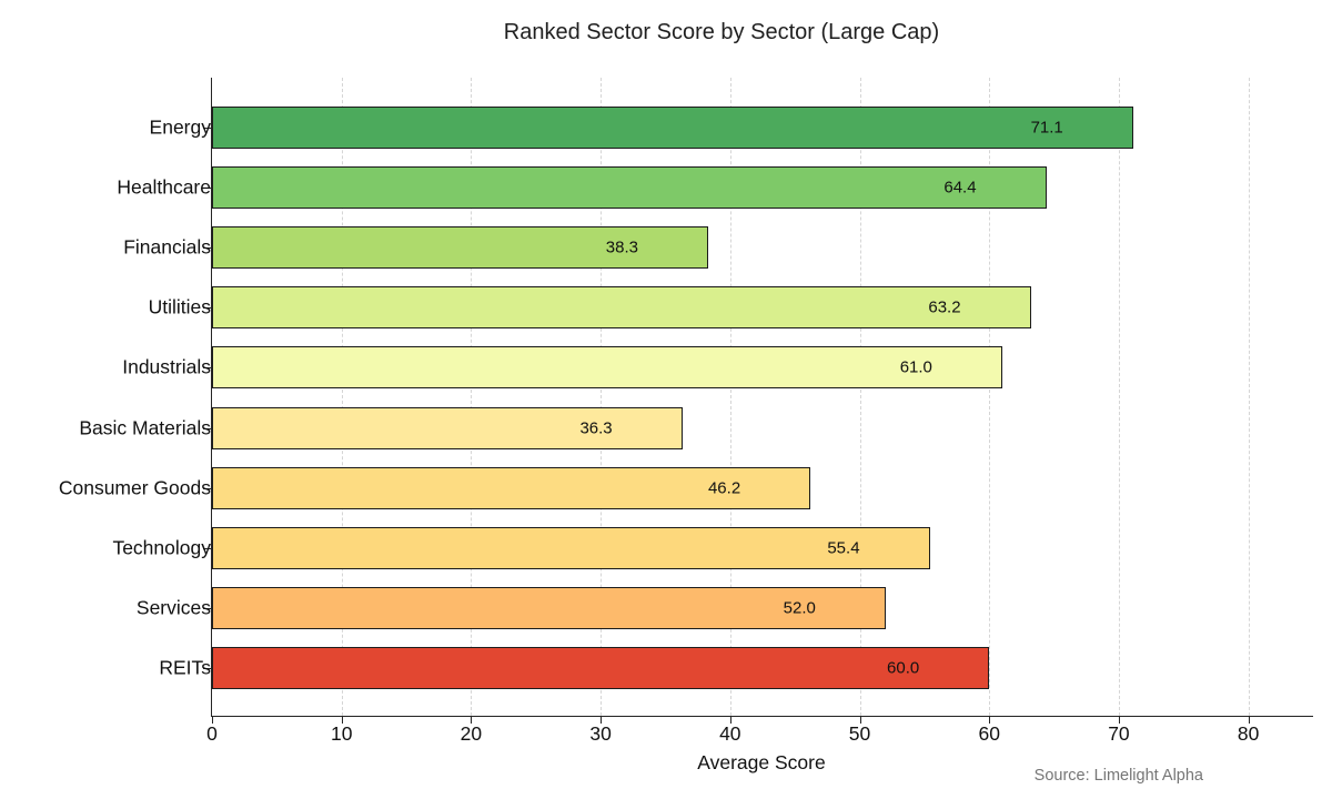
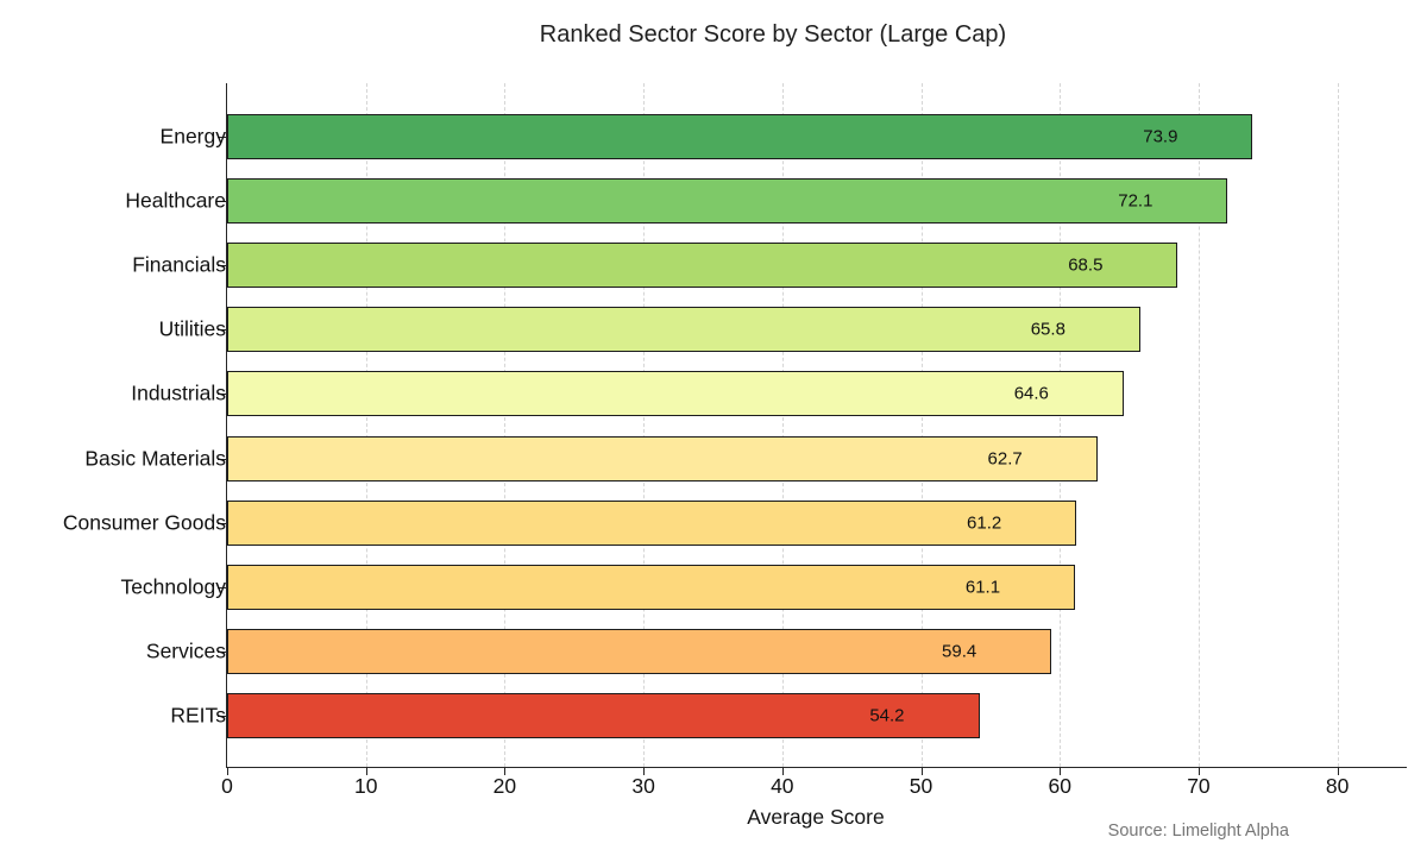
Energy: 71.1 -> 73.9
Healthcare: 64.4 -> 72.1
Financials: 38.3 -> 68.5
Utilities: 63.2 -> 65.8
Industrials: 61.0 -> 64.6
Basic Materials: 36.3 -> 62.7
Consumer Goods: 46.2 -> 61.2
Technology: 55.4 -> 61.1
Services: 52.0 -> 59.4
REITs: 60.0 -> 54.2
